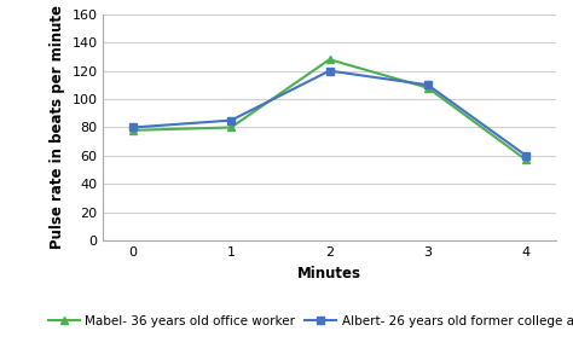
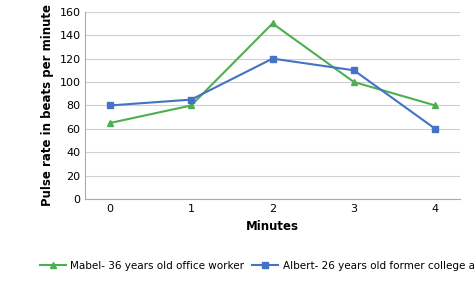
Mabel- 36 years old office worker/0: 78 -> 65
Mabel- 36 years old office worker/2: 128 -> 150
Mabel- 36 years old office worker/3: 108 -> 100
Mabel- 36 years old office worker/4: 57 -> 80
